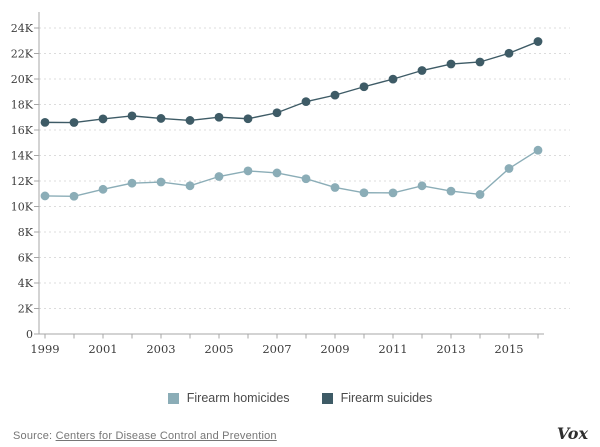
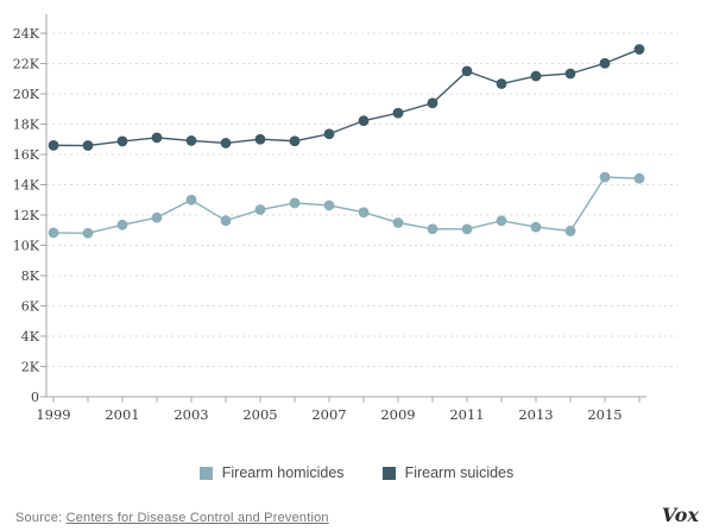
Firearm homicides/2003: 11.9K -> 13.0K
Firearm suicides/2011: 20.0K -> 21.5K
Firearm homicides/2015: 13.0K -> 14.5K
